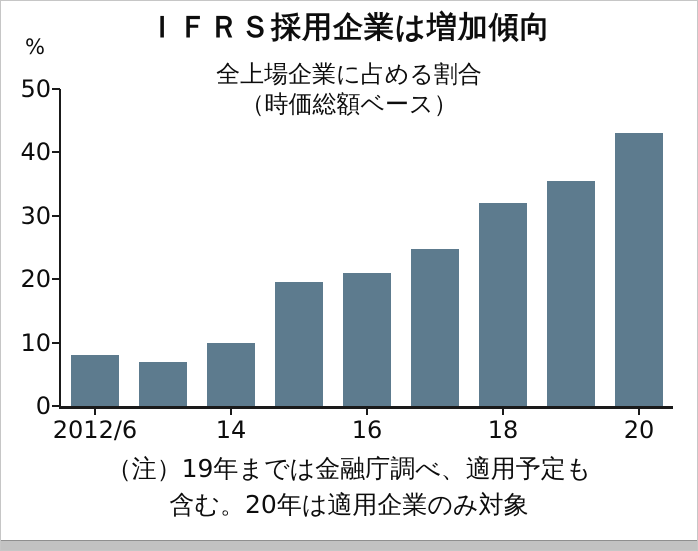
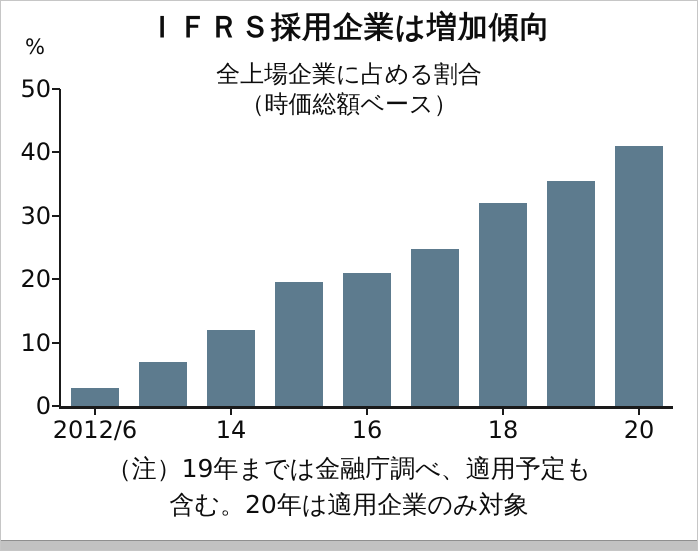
2012/6: 8 -> 3
14: 10 -> 12
20: 43 -> 41
